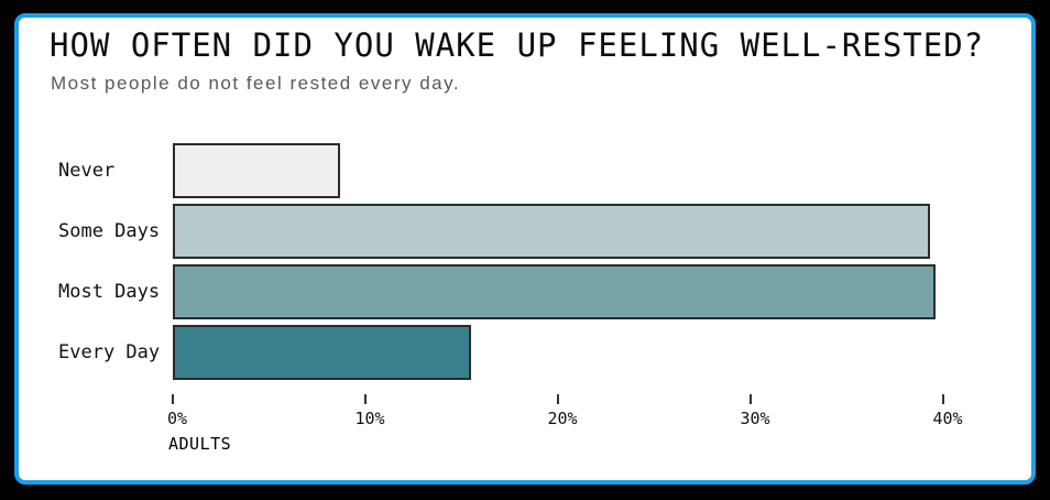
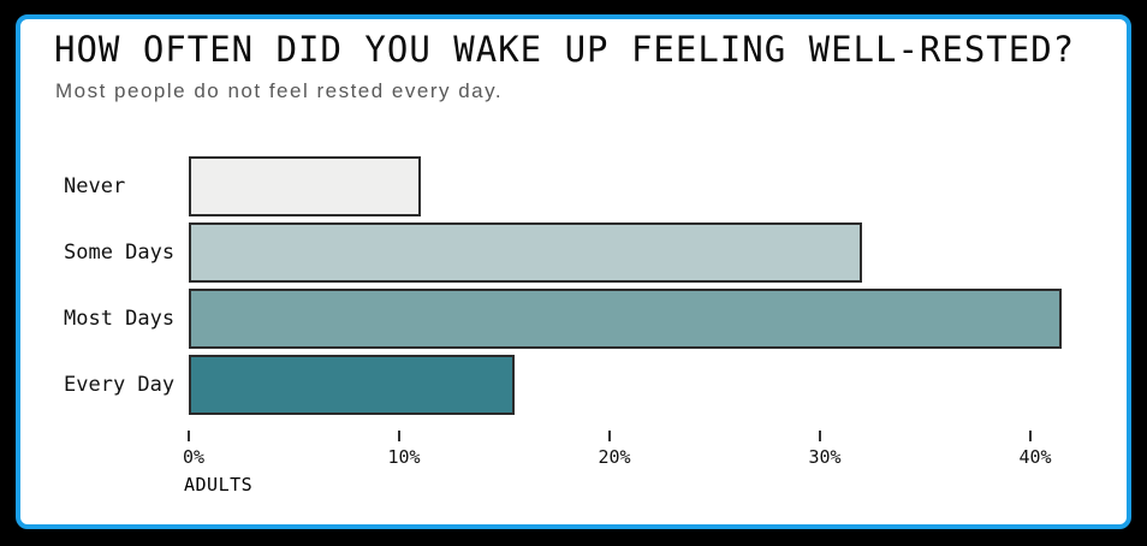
Never: 8.7% -> 11.0%
Some Days: 39.3% -> 32.0%
Most Days: 39.6% -> 41.5%
